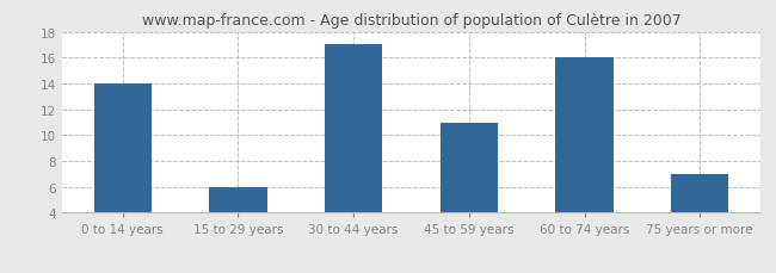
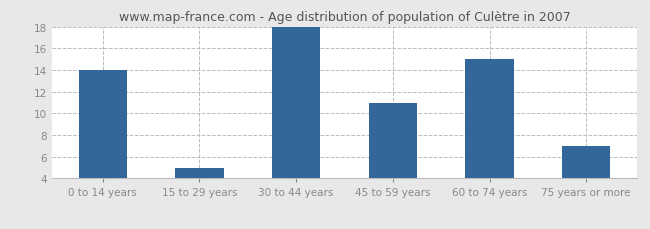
15 to 29 years: 6 -> 5
30 to 44 years: 17 -> 18
60 to 74 years: 16 -> 15
